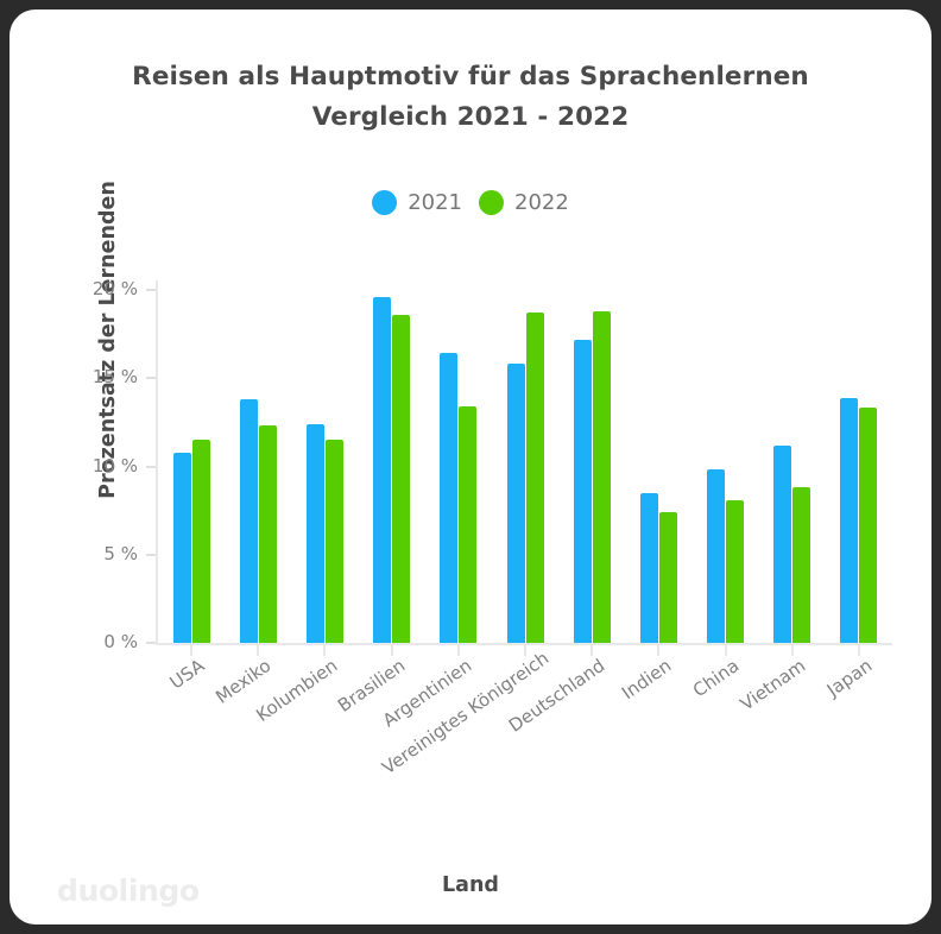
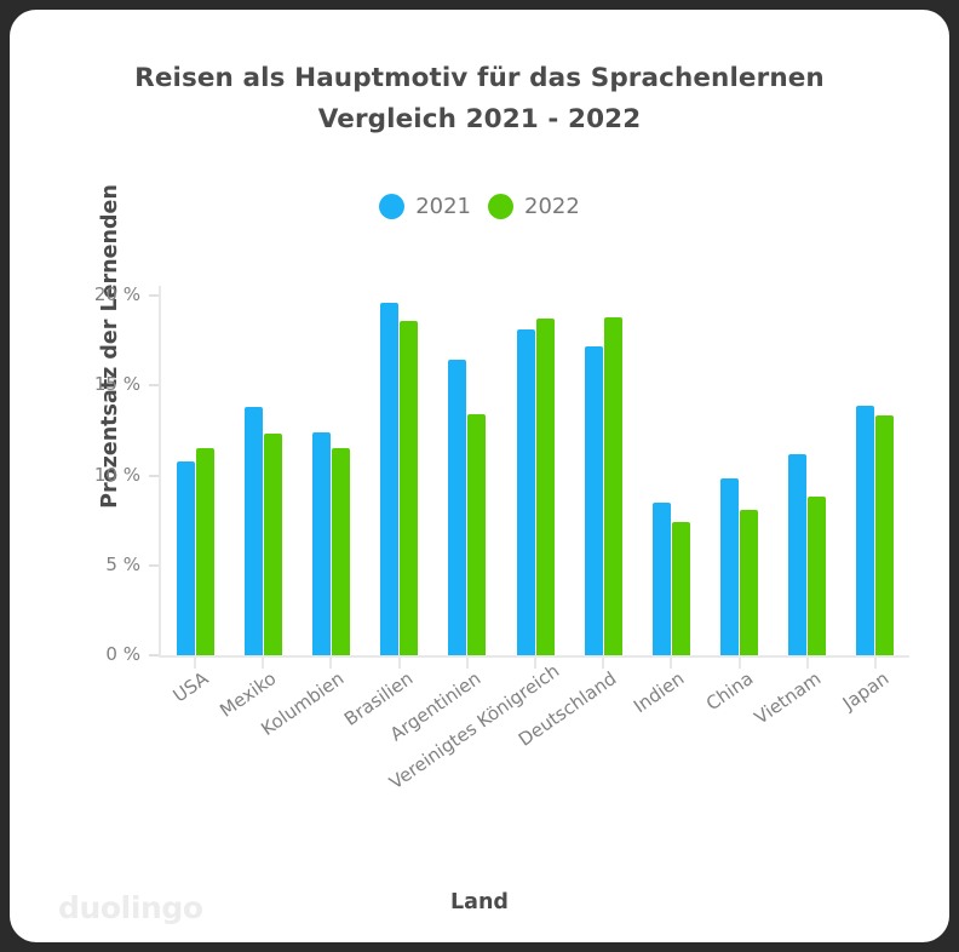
2021/Vereinigtes Königreich: 15.8% -> 18.1%
